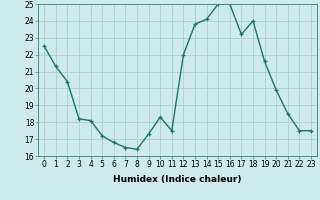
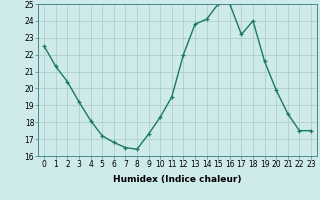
3: 18.2 -> 19.2
11: 17.5 -> 19.5
